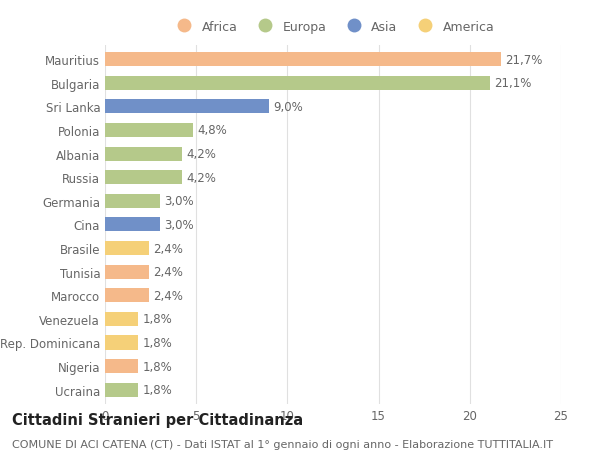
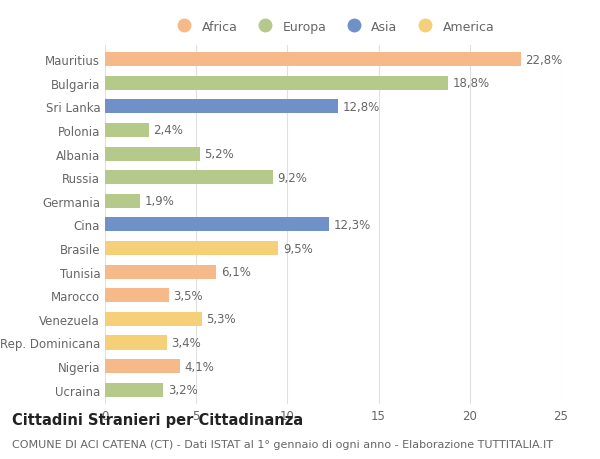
Mauritius: 21,7% -> 22,8%
Bulgaria: 21,1% -> 18,8%
Sri Lanka: 9,0% -> 12,8%
Polonia: 4,8% -> 2,4%
Albania: 4,2% -> 5,2%
Russia: 4,2% -> 9,2%
Germania: 3,0% -> 1,9%
Cina: 3,0% -> 12,3%
Brasile: 2,4% -> 9,5%
Tunisia: 2,4% -> 6,1%
Marocco: 2,4% -> 3,5%
Venezuela: 1,8% -> 5,3%
Rep. Dominicana: 1,8% -> 3,4%
Nigeria: 1,8% -> 4,1%
Ucraina: 1,8% -> 3,2%
